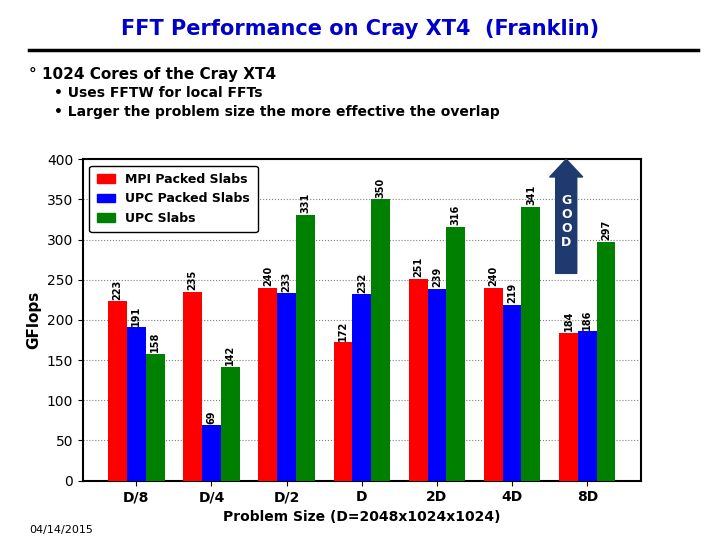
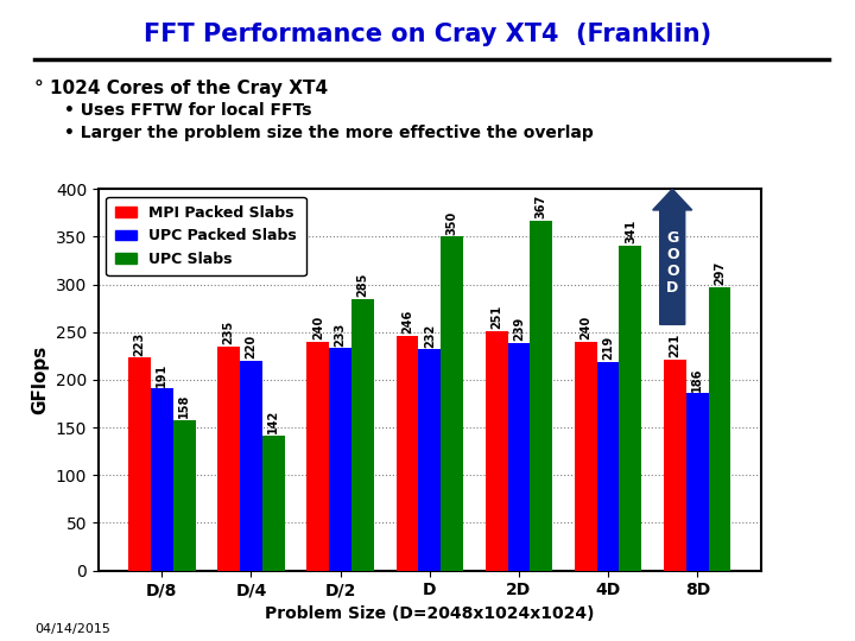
UPC Packed Slabs/D/4: 69 -> 220
UPC Slabs/D/2: 331 -> 285
MPI Packed Slabs/D: 172 -> 246
UPC Slabs/2D: 316 -> 367
MPI Packed Slabs/8D: 184 -> 221
